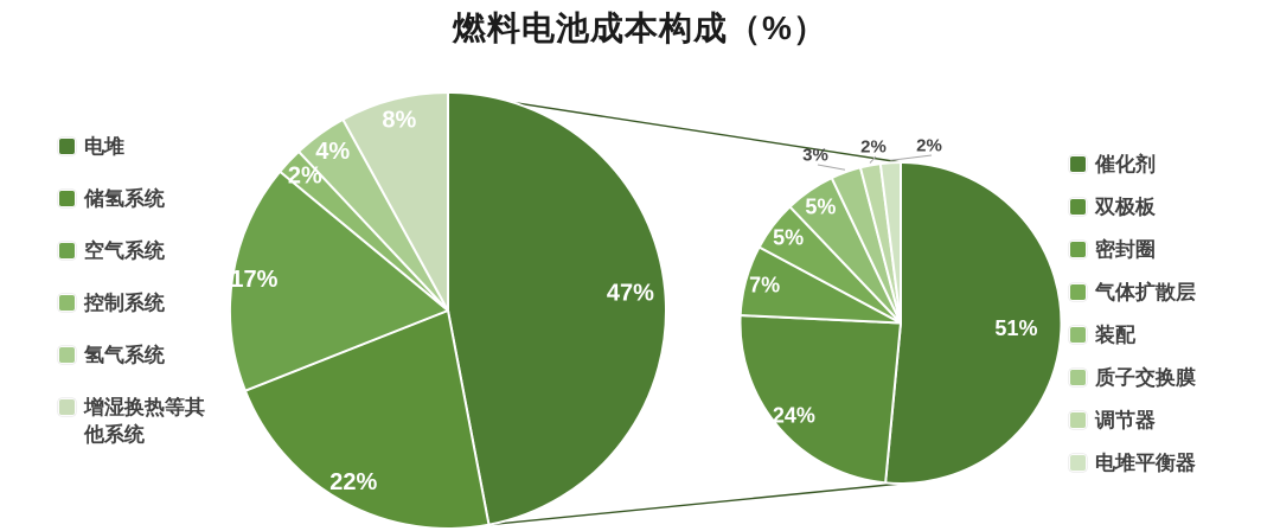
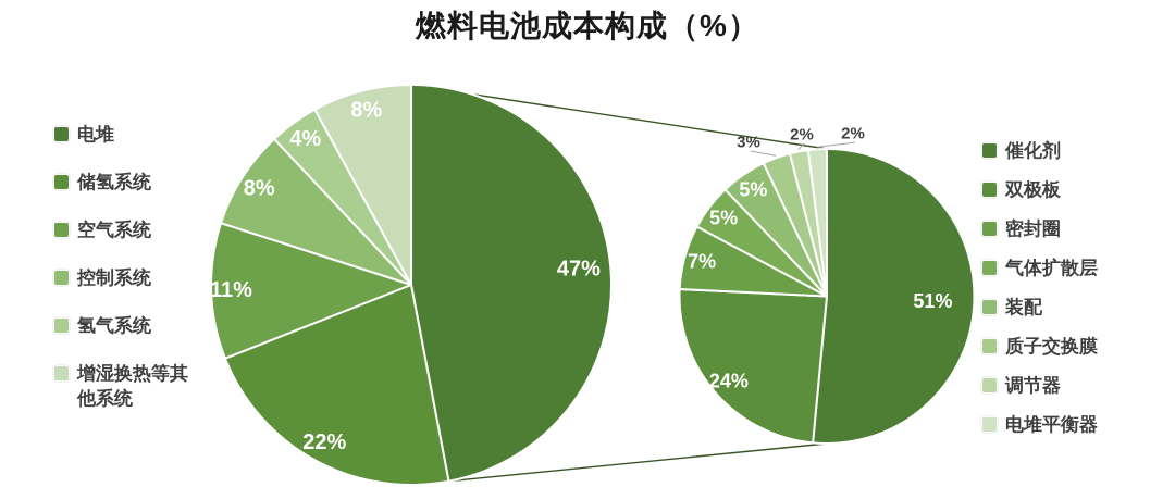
燃料电池成本构成（%）/空气系统: 17% -> 11%
燃料电池成本构成（%）/控制系统: 2% -> 8%
